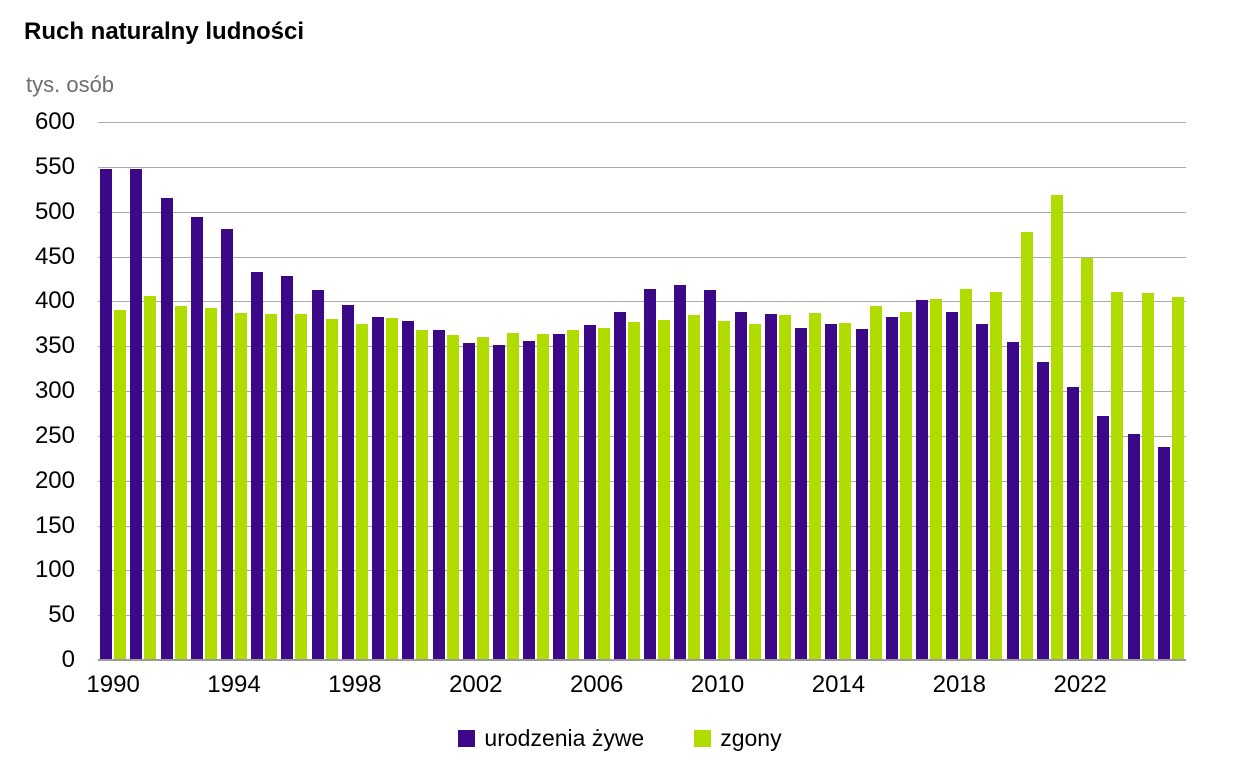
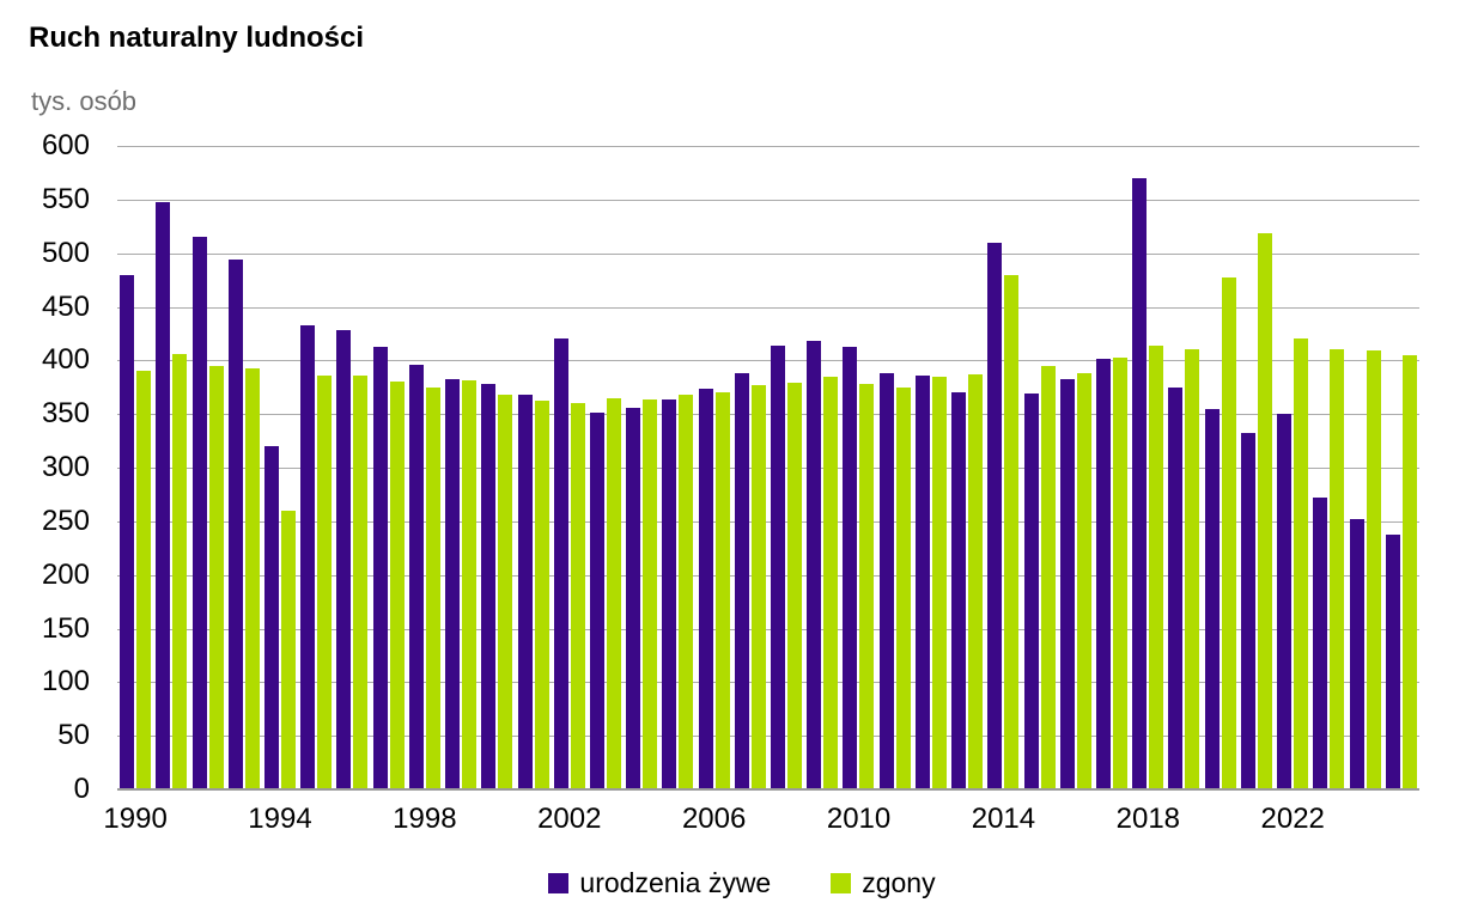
urodzenia żywe/1990: 550 -> 480
urodzenia żywe/1994: 480 -> 320
zgony/1994: 390 -> 260
urodzenia żywe/2002: 350 -> 420
urodzenia żywe/2014: 380 -> 510
zgony/2014: 380 -> 480
urodzenia żywe/2018: 390 -> 570
urodzenia żywe/2022: 300 -> 350
zgony/2022: 450 -> 420
